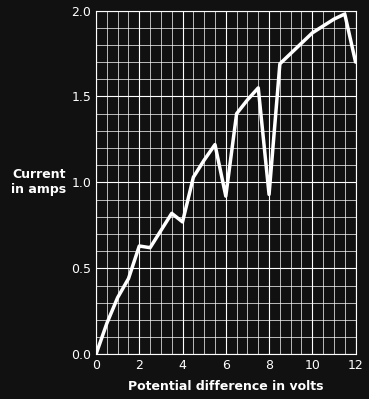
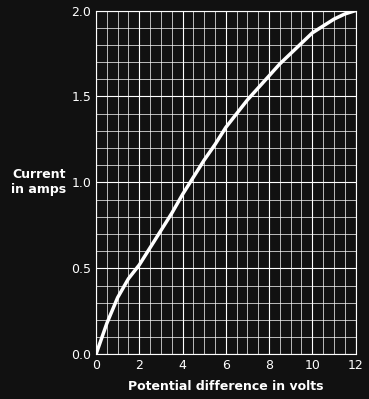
2: 0.63 -> 0.52
4: 0.77 -> 0.93
6: 0.92 -> 1.32
8: 0.93 -> 1.62
12: 1.70 -> 2.00
